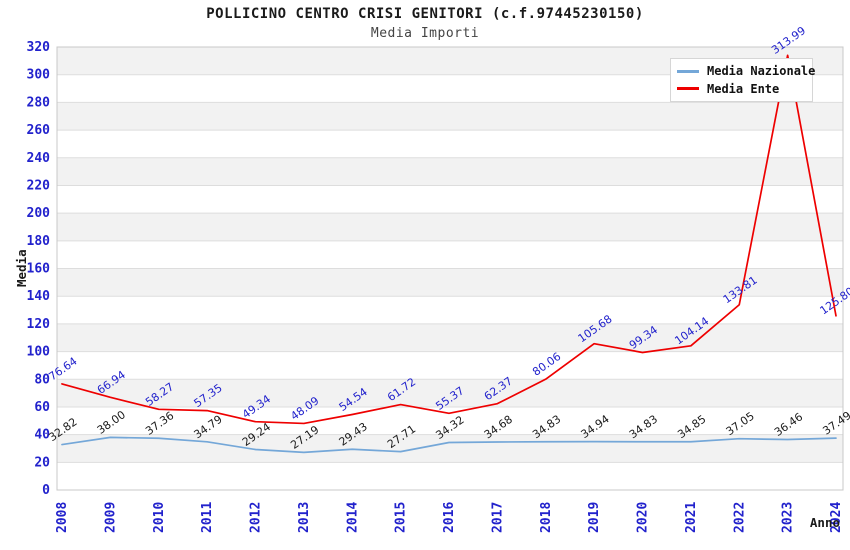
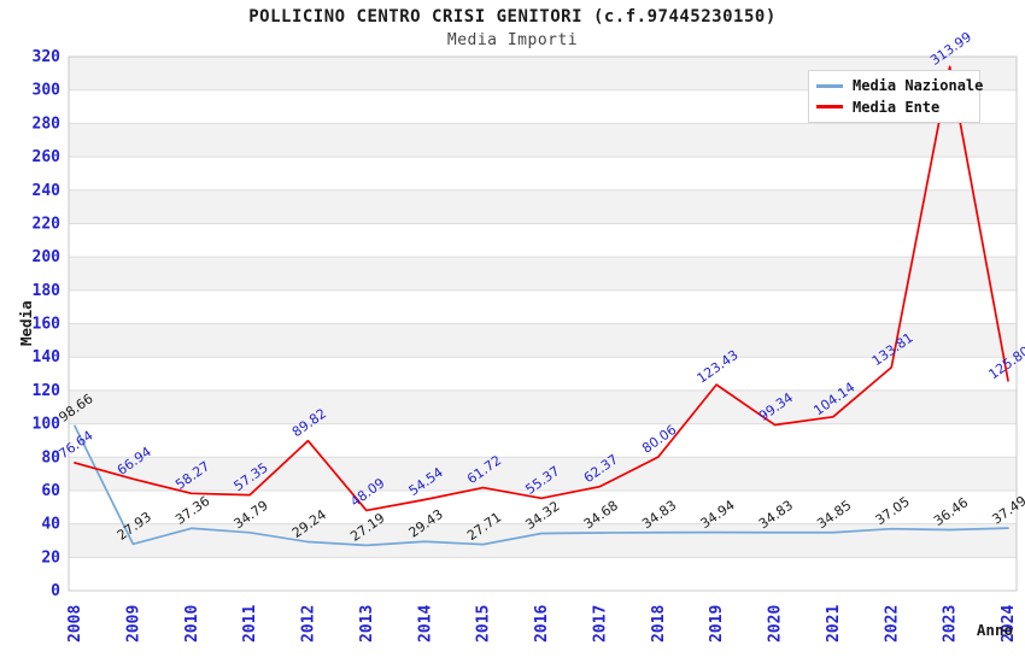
Media Nazionale/2008: 32.82 -> 98.66
Media Nazionale/2009: 38.00 -> 27.93
Media Ente/2012: 49.34 -> 89.82
Media Ente/2019: 105.68 -> 123.43
